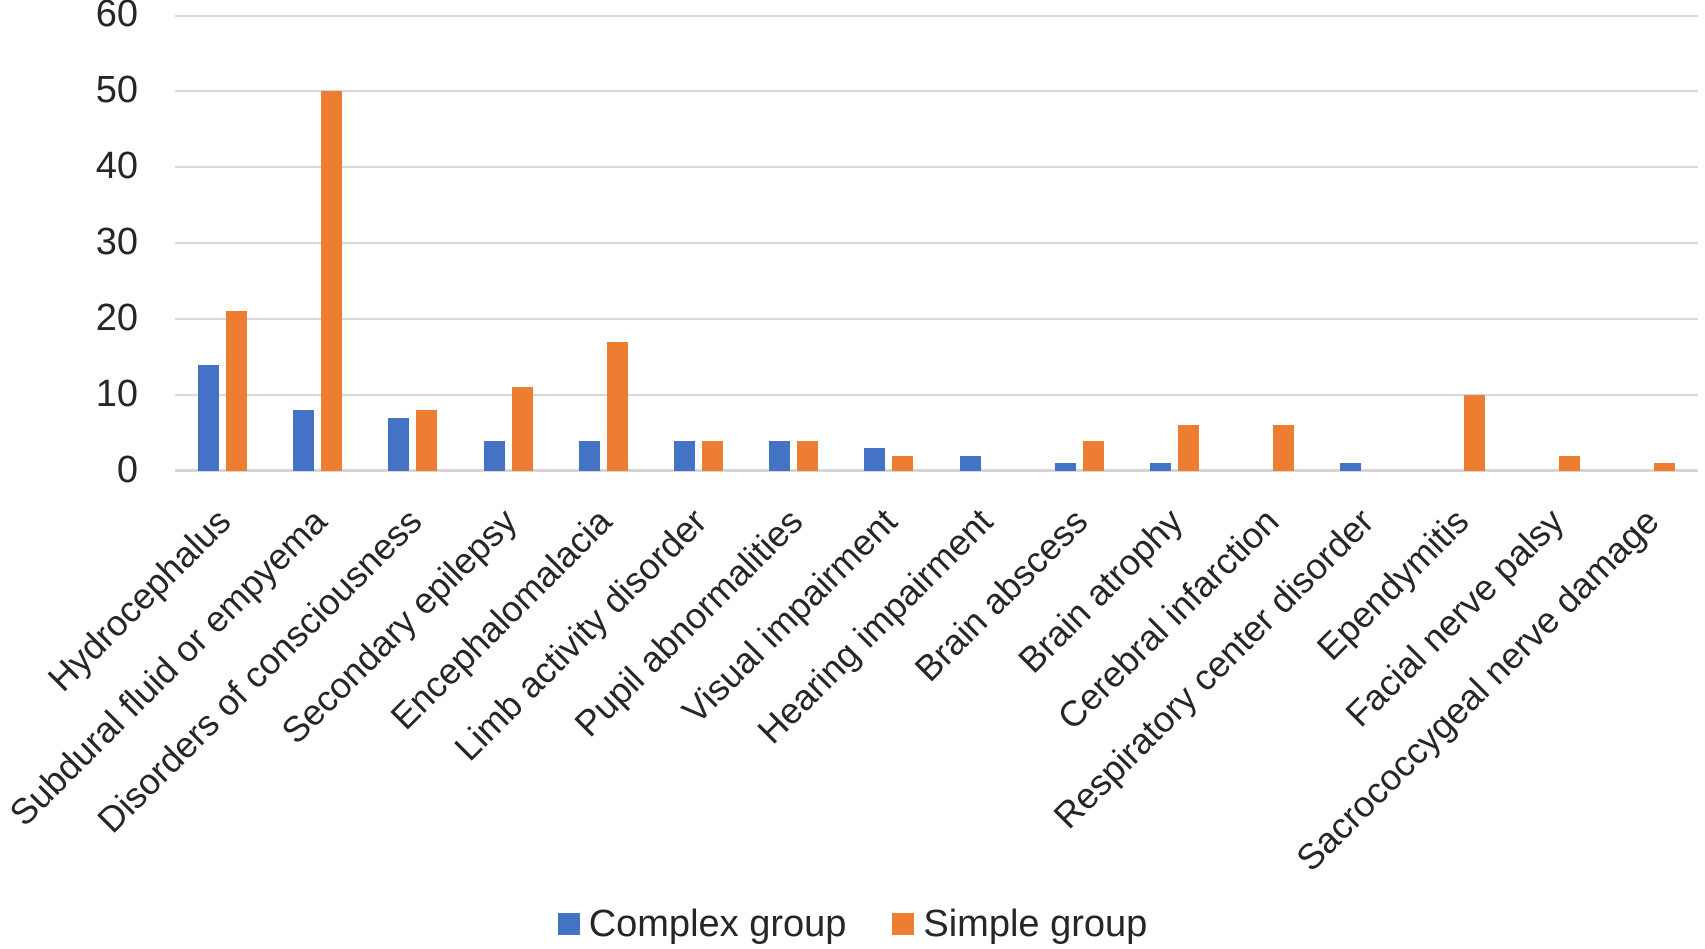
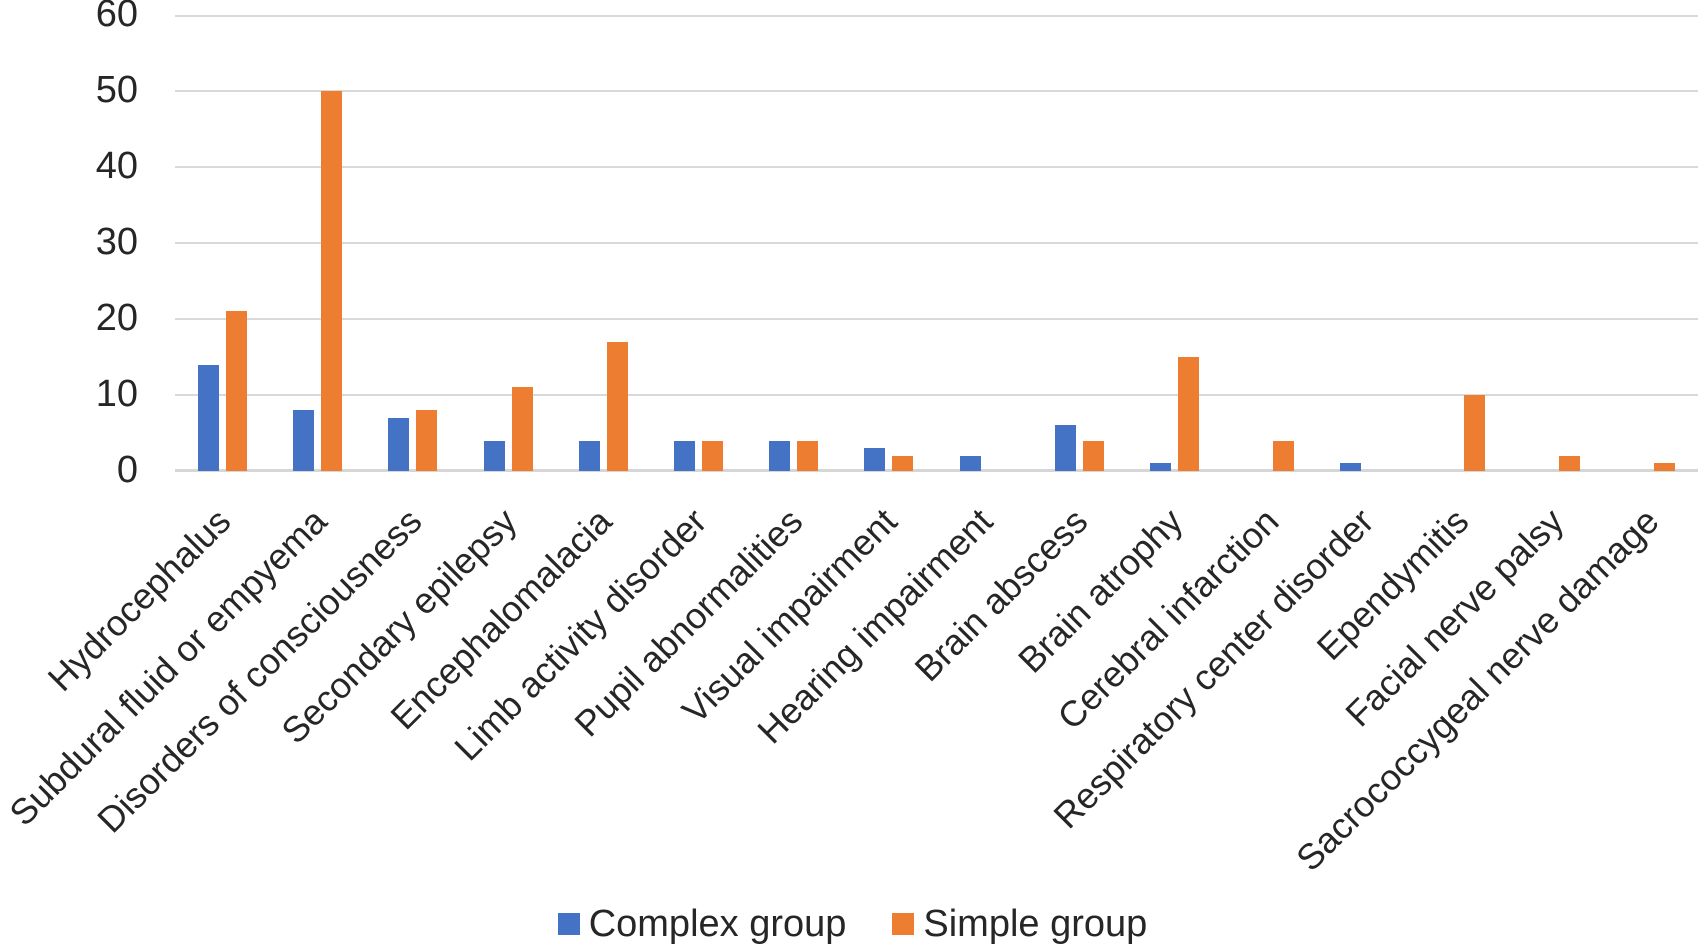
Complex group/Brain abscess: 1 -> 6
Simple group/Brain atrophy: 6 -> 15
Simple group/Cerebral infarction: 6 -> 4
